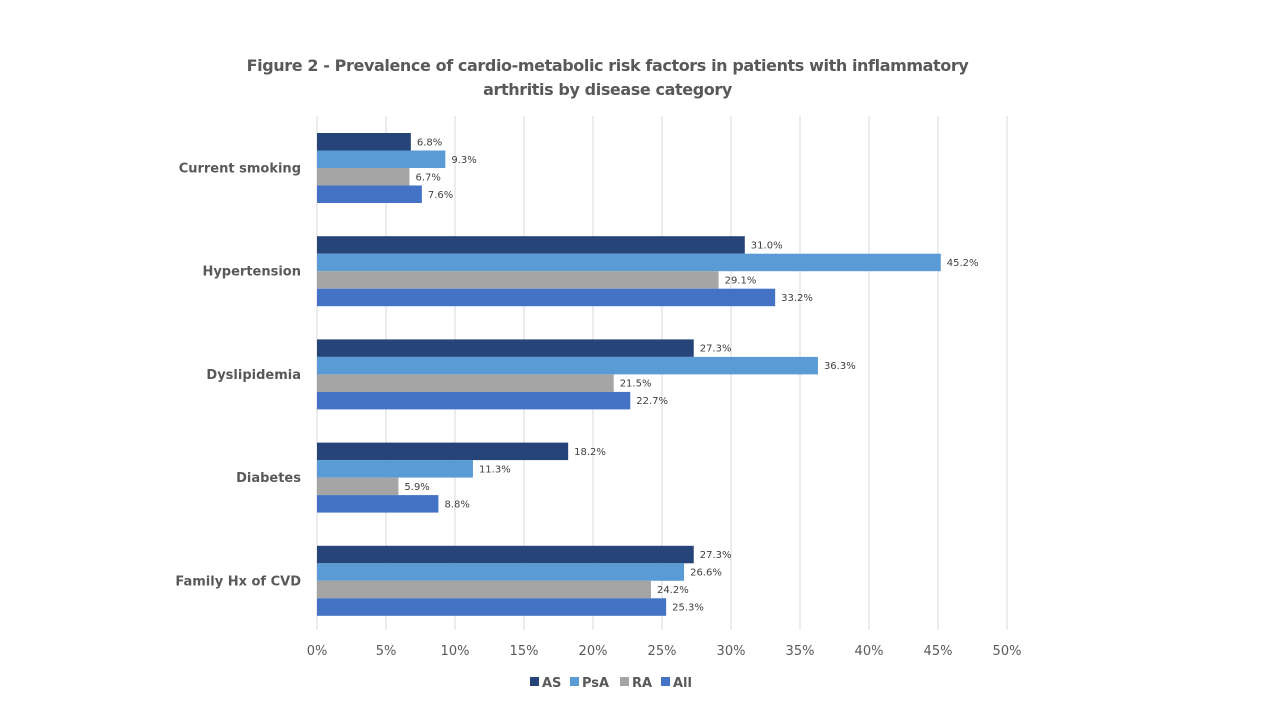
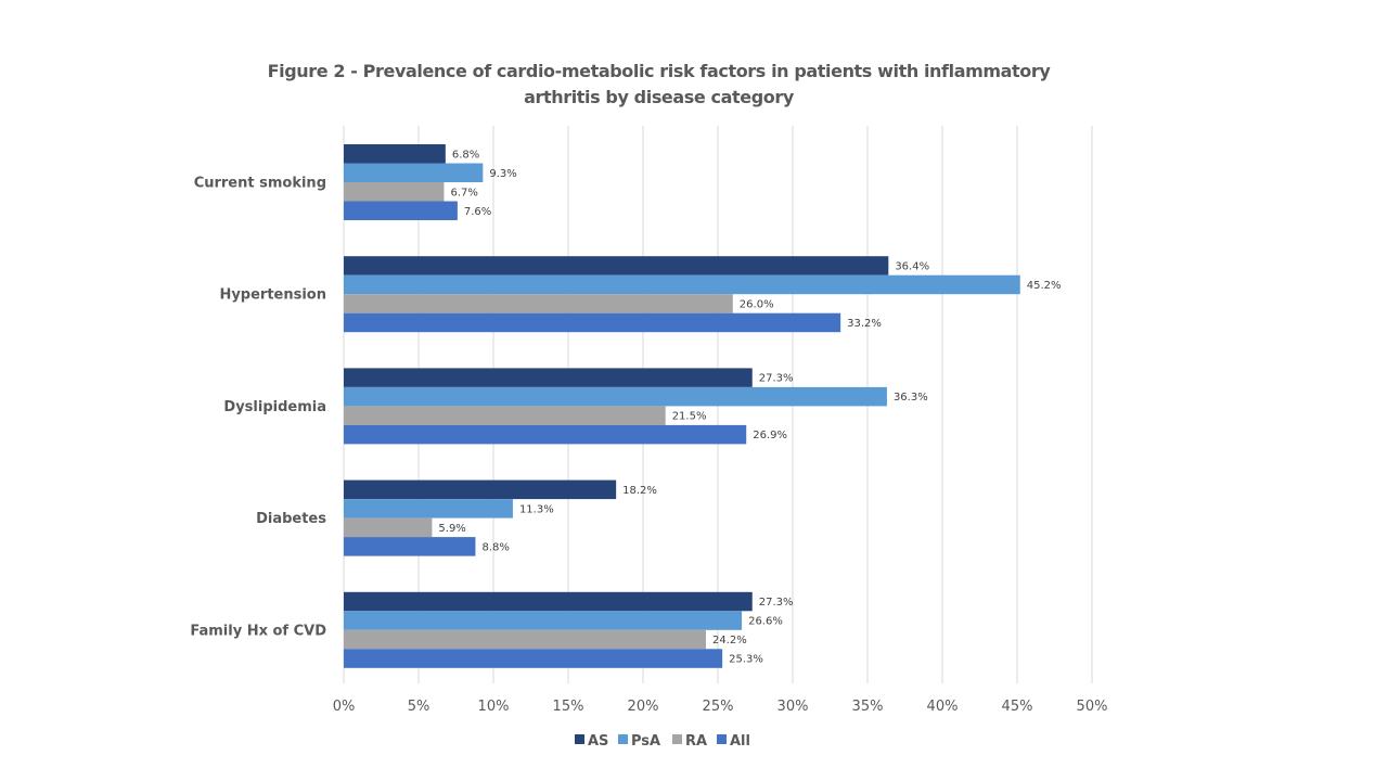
AS/Hypertension: 31.0% -> 36.4%
RA/Hypertension: 29.1% -> 26.0%
All/Dyslipidemia: 22.7% -> 26.9%
